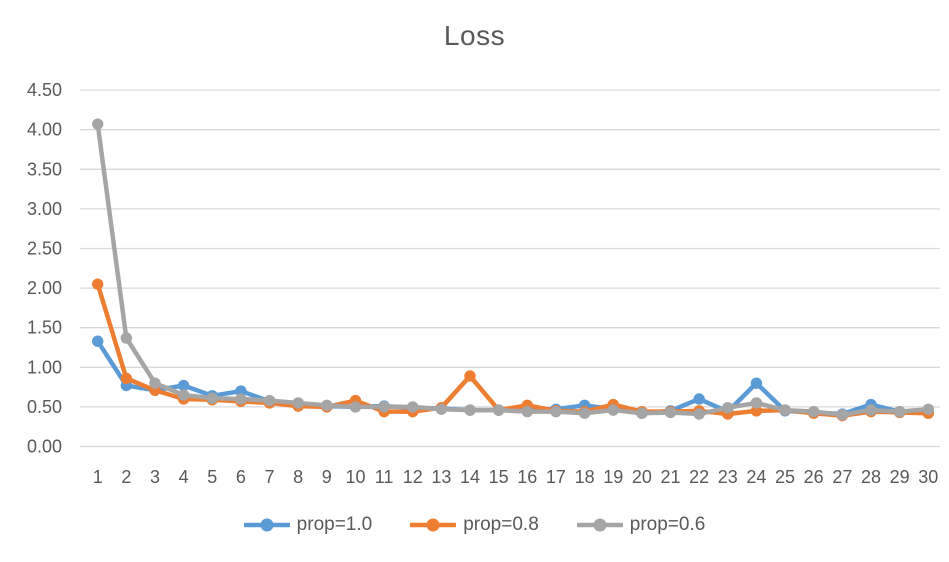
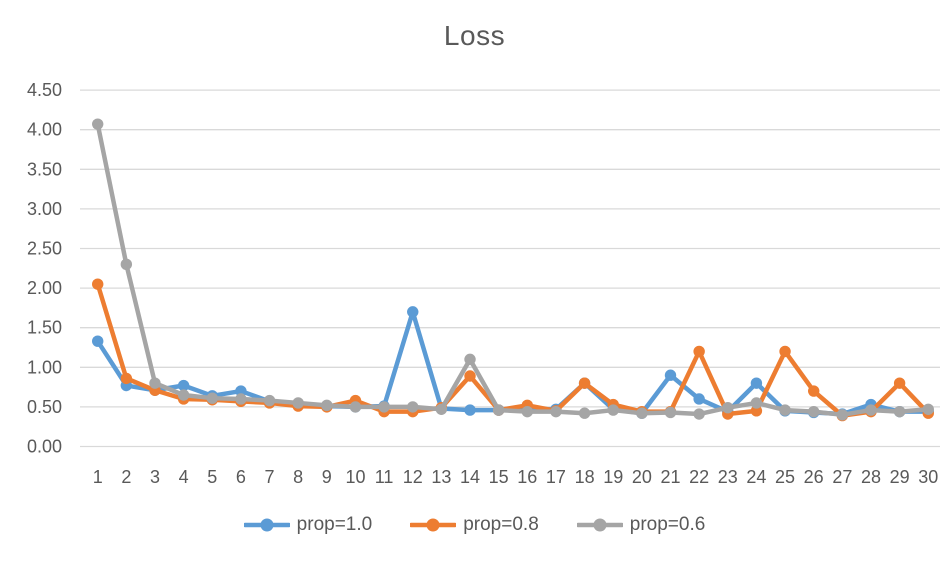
prop=0.6/2: 1.4 -> 2.3
prop=1.0/12: 0.5 -> 1.7
prop=0.6/14: 0.5 -> 1.1
prop=1.0/18: 0.5 -> 0.8
prop=0.8/18: 0.4 -> 0.8
prop=1.0/21: 0.5 -> 0.9
prop=0.8/22: 0.5 -> 1.2
prop=0.8/25: 0.5 -> 1.2
prop=0.8/26: 0.4 -> 0.7
prop=0.8/29: 0.4 -> 0.8
